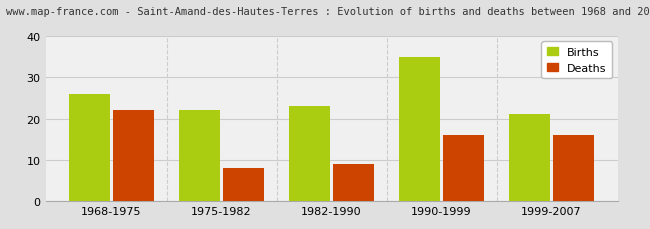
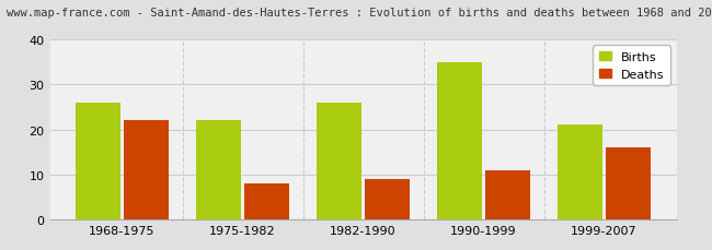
Births/1982-1990: 23 -> 26
Deaths/1990-1999: 16 -> 11
